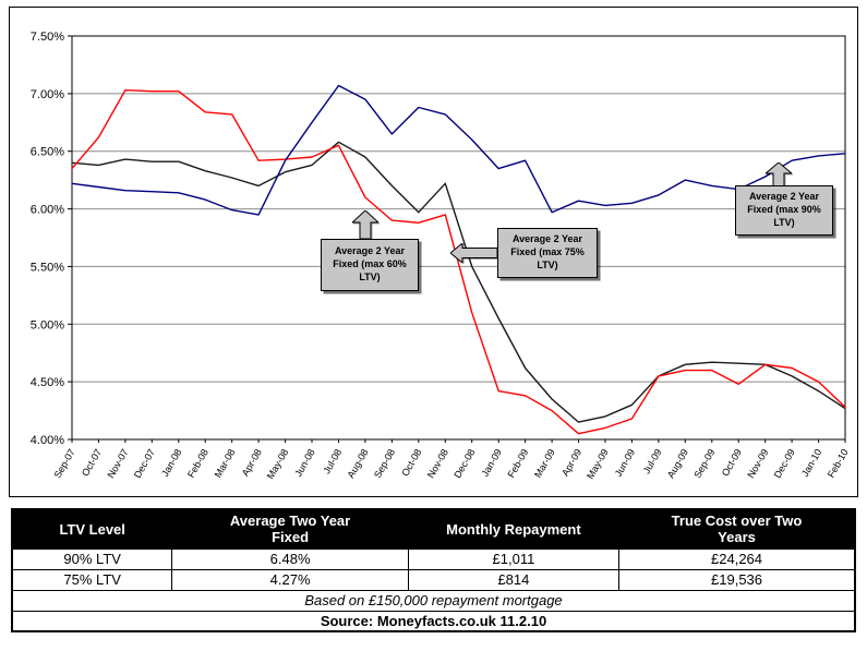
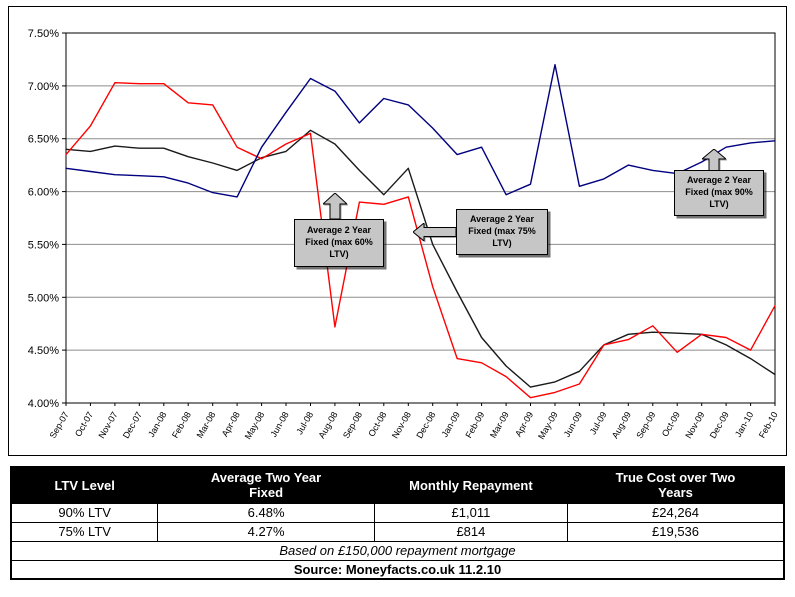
Average 2 Year Fixed (max 60% LTV)/May-08: 6.43% -> 6.31%
Average 2 Year Fixed (max 60% LTV)/Aug-08: 6.10% -> 4.72%
Average 2 Year Fixed (max 90% LTV)/May-09: 6.03% -> 7.20%
Average 2 Year Fixed (max 60% LTV)/Sep-09: 4.60% -> 4.73%
Average 2 Year Fixed (max 60% LTV)/Feb-10: 4.28% -> 4.92%
